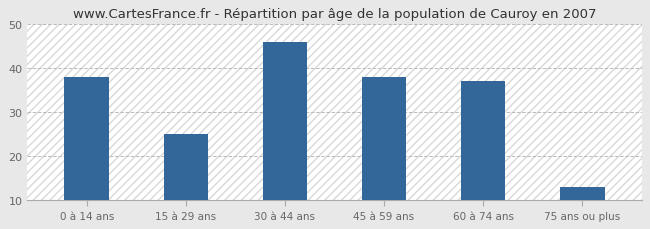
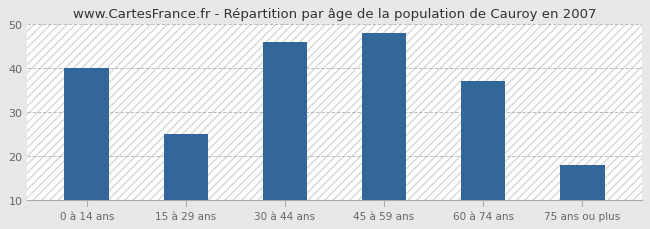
0 à 14 ans: 38 -> 40
45 à 59 ans: 38 -> 48
75 ans ou plus: 13 -> 18
